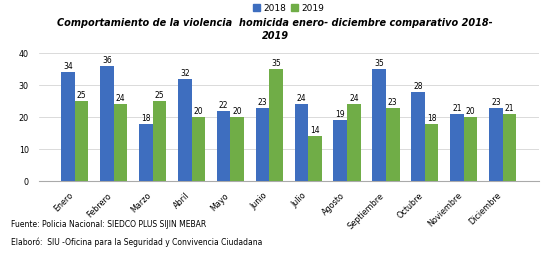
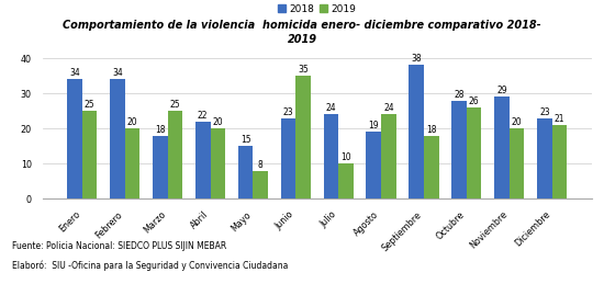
2018/Febrero: 36 -> 34
2019/Febrero: 24 -> 20
2018/Abril: 32 -> 22
2018/Mayo: 22 -> 15
2019/Mayo: 20 -> 8
2019/Julio: 14 -> 10
2018/Septiembre: 35 -> 38
2019/Septiembre: 23 -> 18
2019/Octubre: 18 -> 26
2018/Noviembre: 21 -> 29
